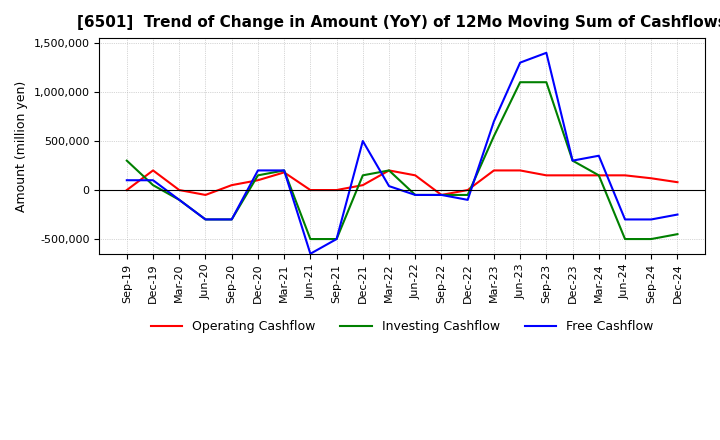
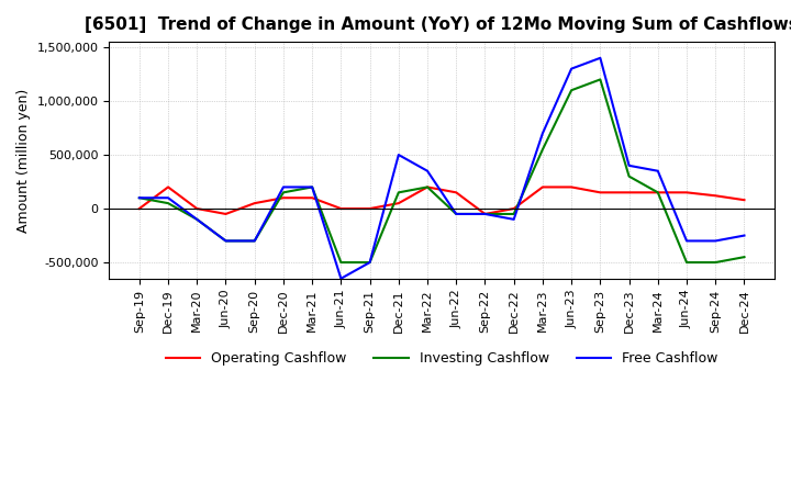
Investing Cashflow/Sep-19: 300,000 -> 100,000
Operating Cashflow/Mar-21: 180,000 -> 100,000
Free Cashflow/Mar-22: 40,000 -> 350,000
Investing Cashflow/Sep-23: 1,100,000 -> 1,200,000
Free Cashflow/Dec-23: 300,000 -> 400,000
